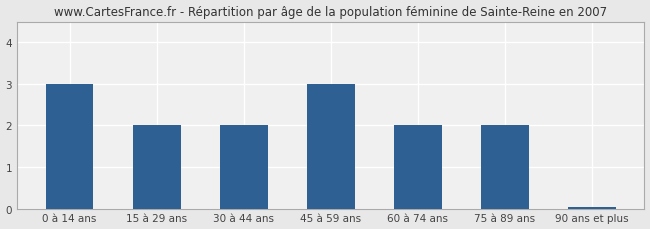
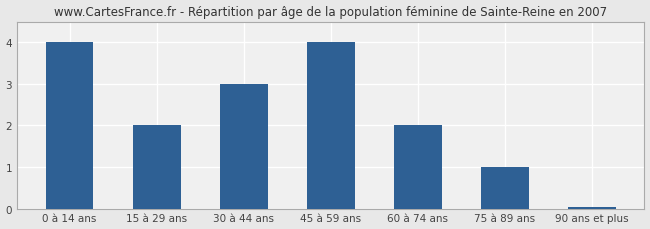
0 à 14 ans: 3.00 -> 4.00
30 à 44 ans: 2.00 -> 3.00
45 à 59 ans: 3.00 -> 4.00
75 à 89 ans: 2.00 -> 1.00
